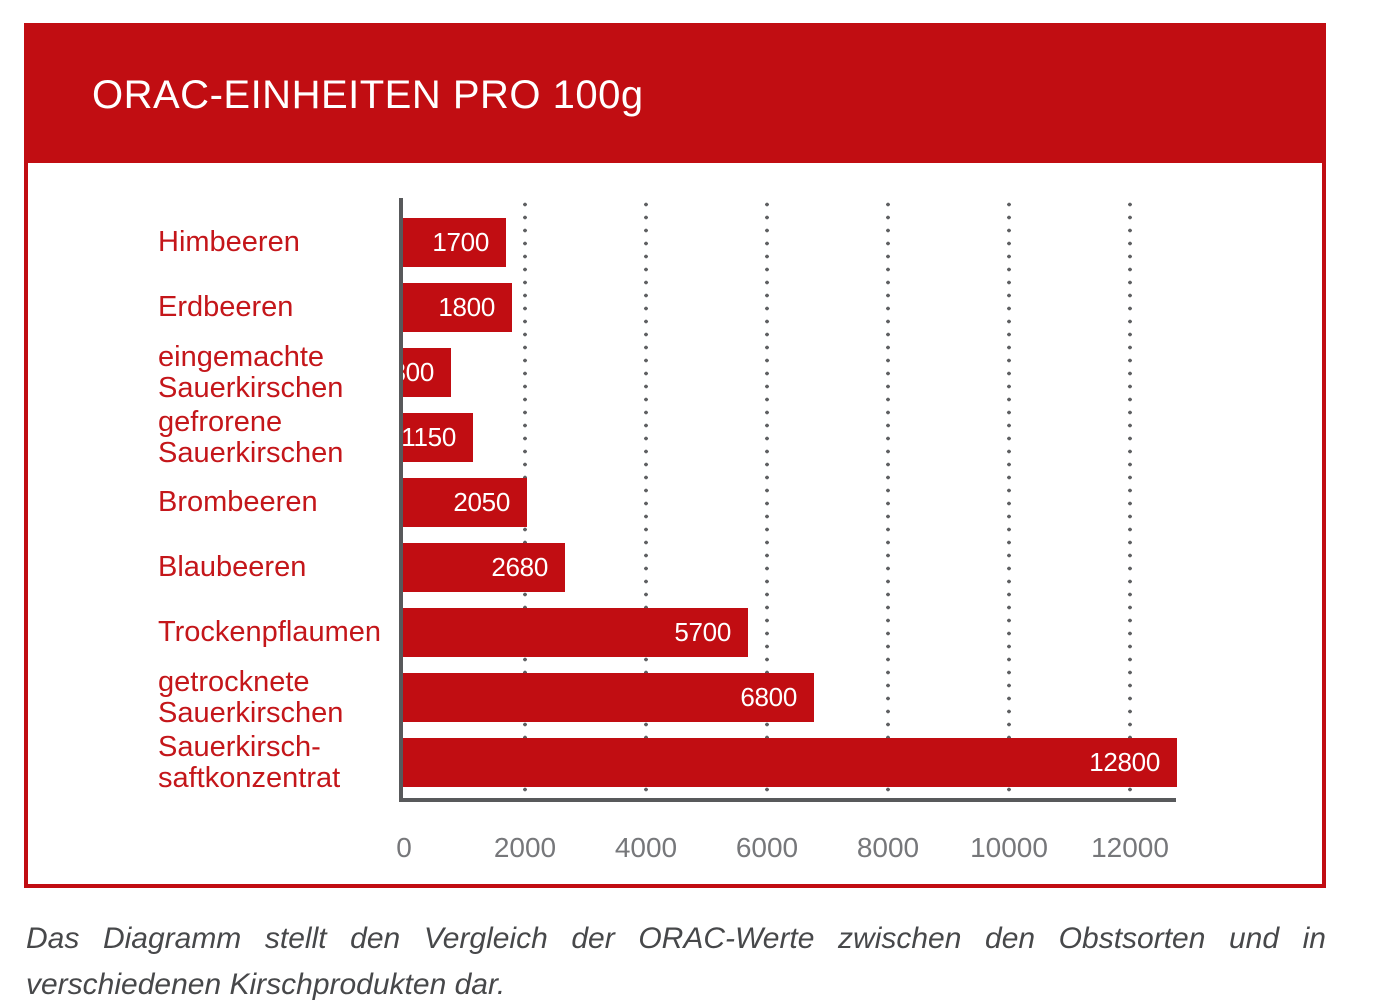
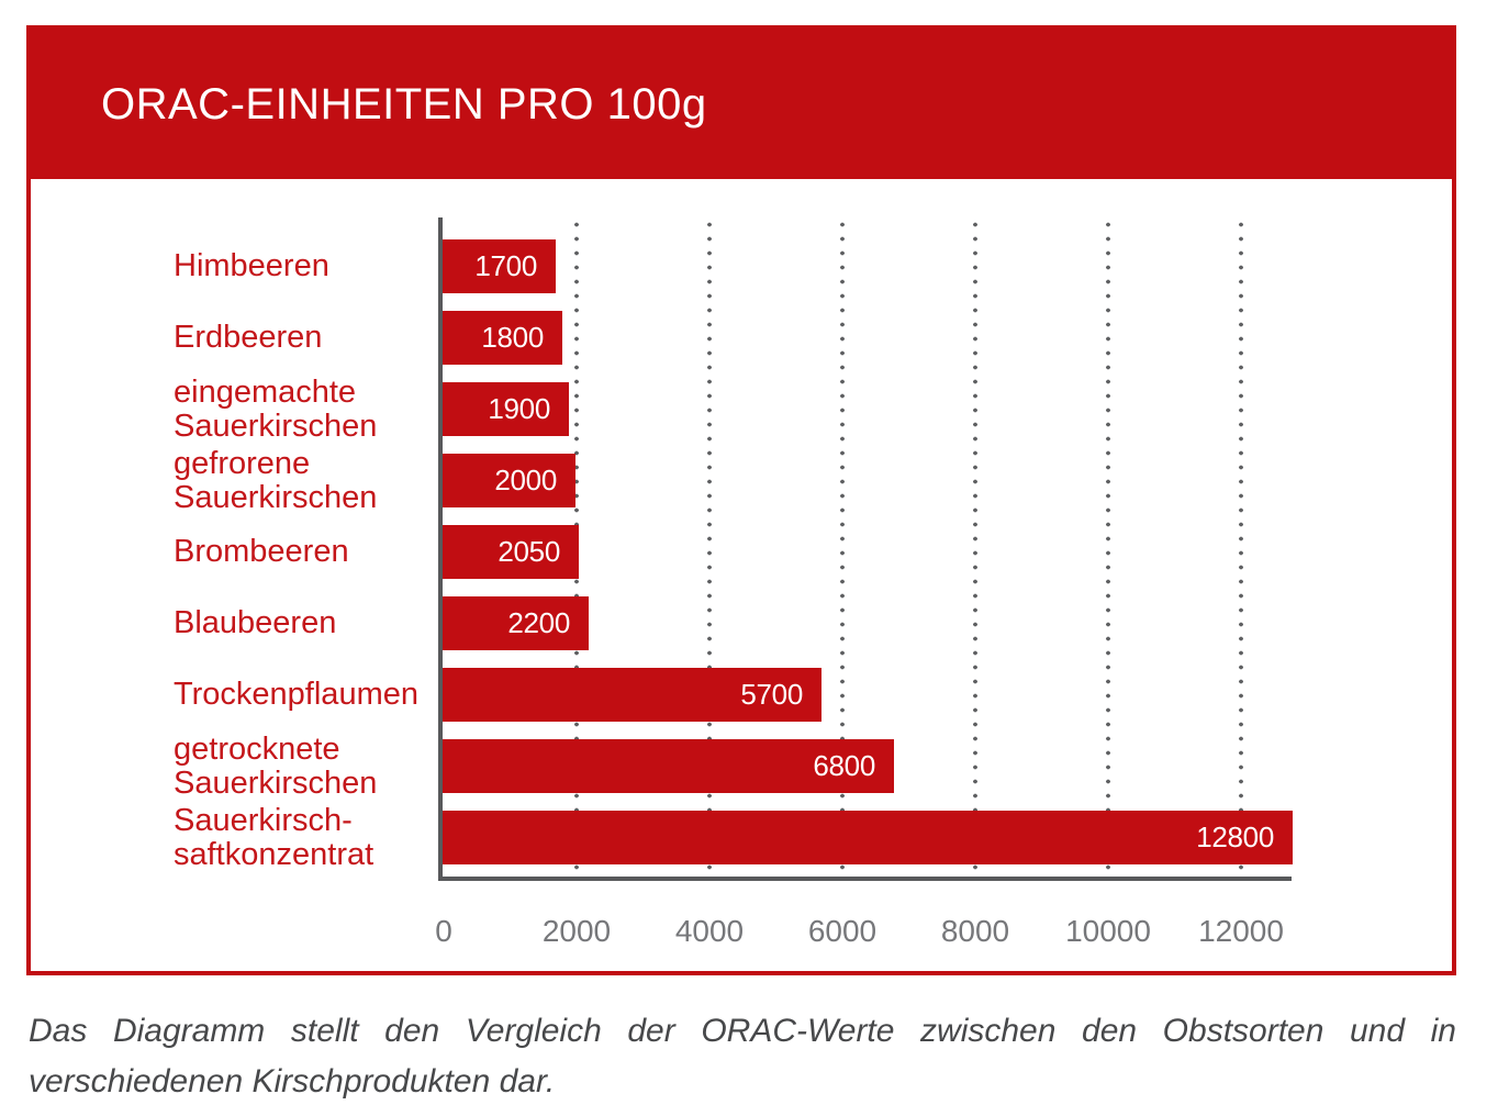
eingemachte Sauerkirschen: 800 -> 1900
gefrorene Sauerkirschen: 1150 -> 2000
Blaubeeren: 2680 -> 2200
